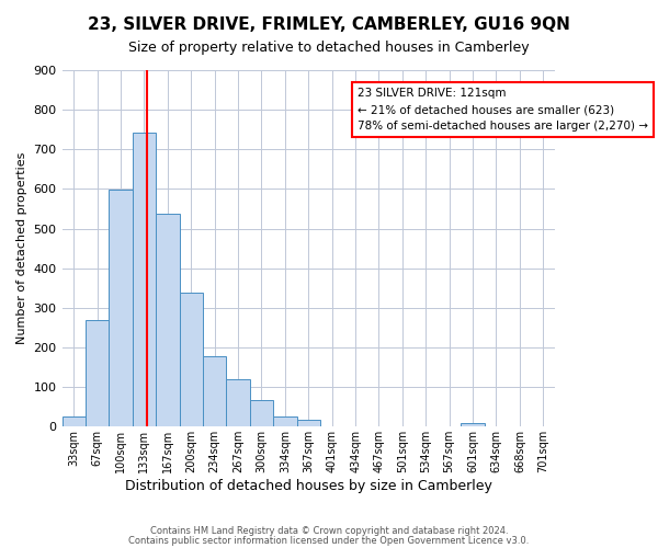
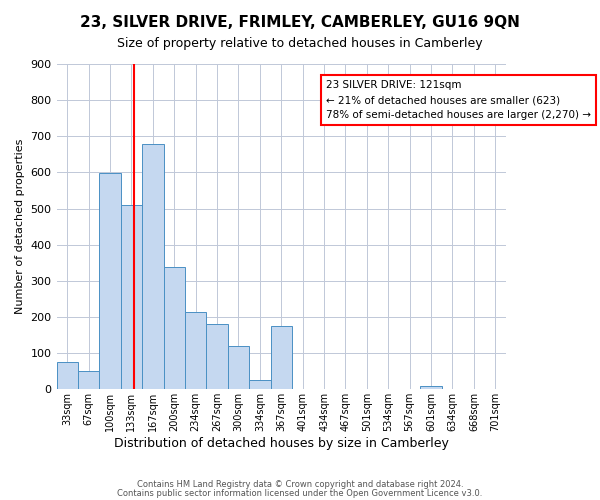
33sqm: 25 -> 75
67sqm: 270 -> 50
133sqm: 742 -> 510
167sqm: 537 -> 680
234sqm: 178 -> 215
267sqm: 120 -> 180
300sqm: 66 -> 120
367sqm: 18 -> 175
